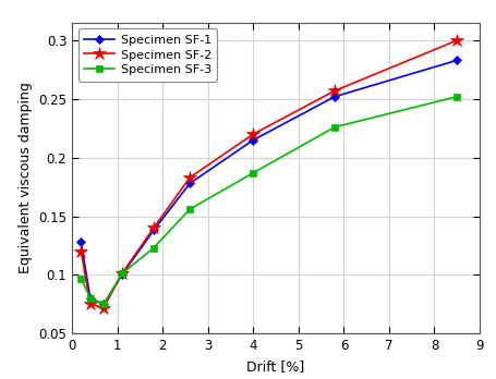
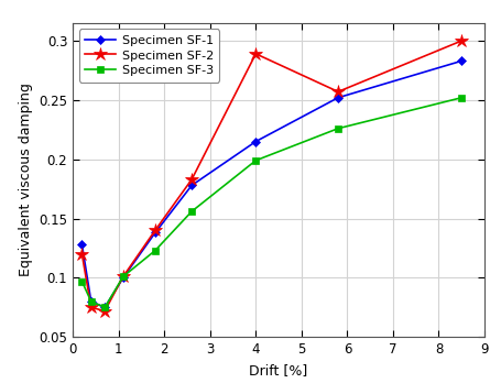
Specimen SF-2/4: 0.220 -> 0.289
Specimen SF-3/4: 0.187 -> 0.199
